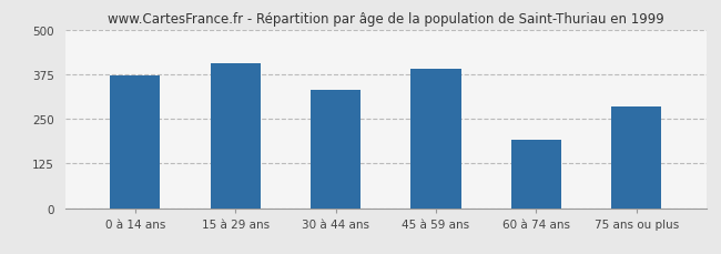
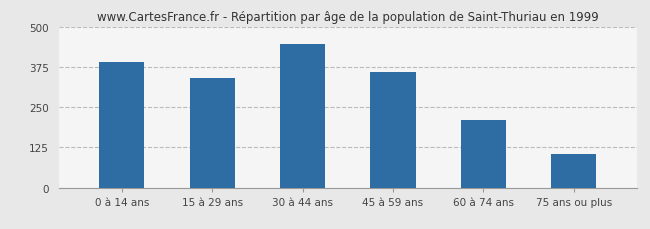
0 à 14 ans: 370 -> 390
15 à 29 ans: 405 -> 340
30 à 44 ans: 330 -> 445
45 à 59 ans: 390 -> 360
60 à 74 ans: 190 -> 210
75 ans ou plus: 285 -> 105
